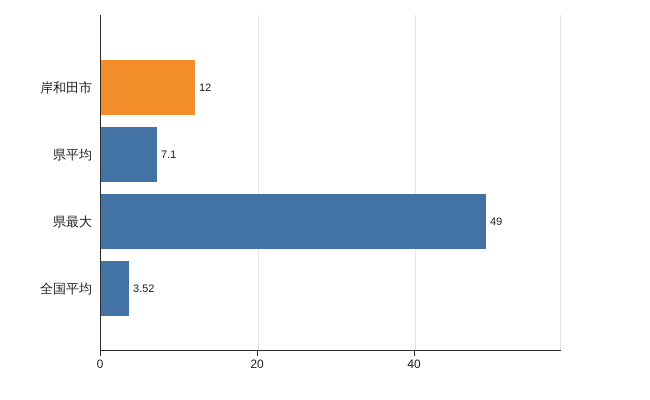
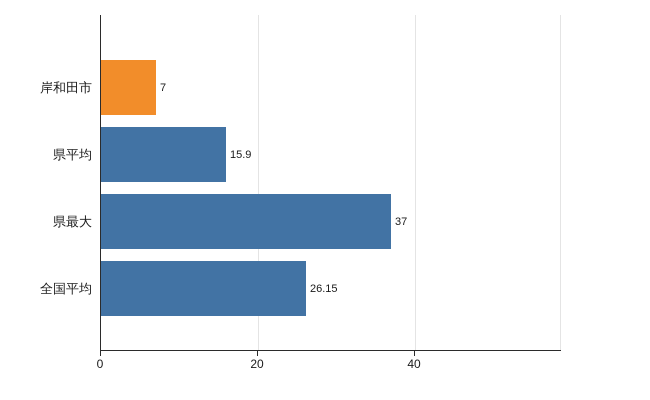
岸和田市: 12 -> 7
県平均: 7.1 -> 15.9
県最大: 49 -> 37
全国平均: 3.52 -> 26.15
